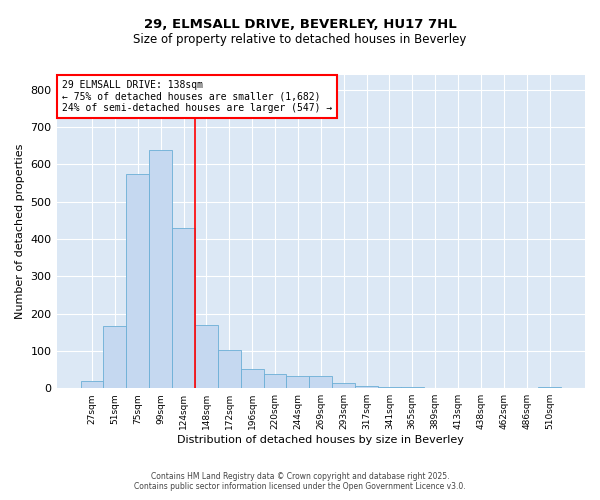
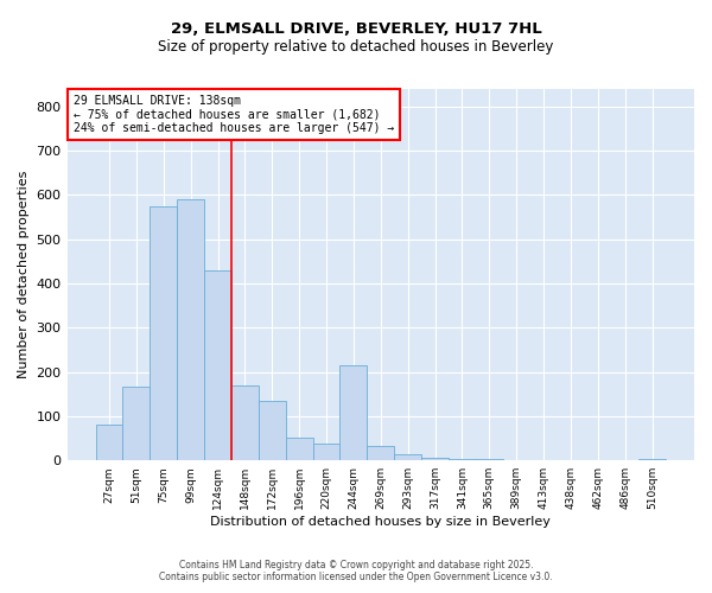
27sqm: 20 -> 80
99sqm: 640 -> 590
172sqm: 103 -> 135
244sqm: 32 -> 215
